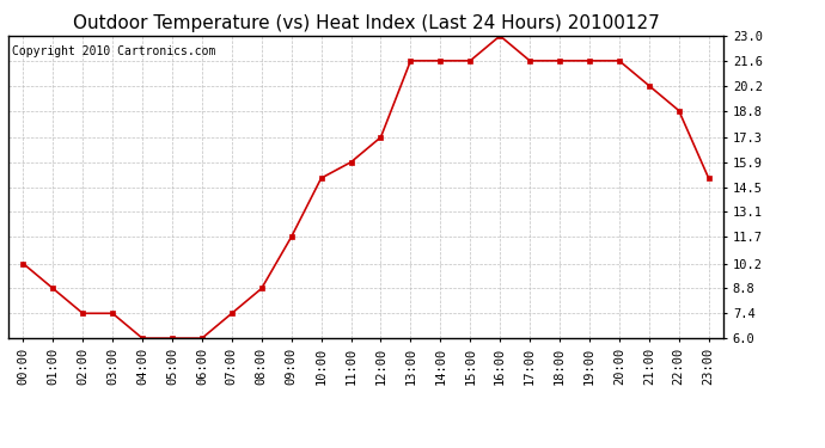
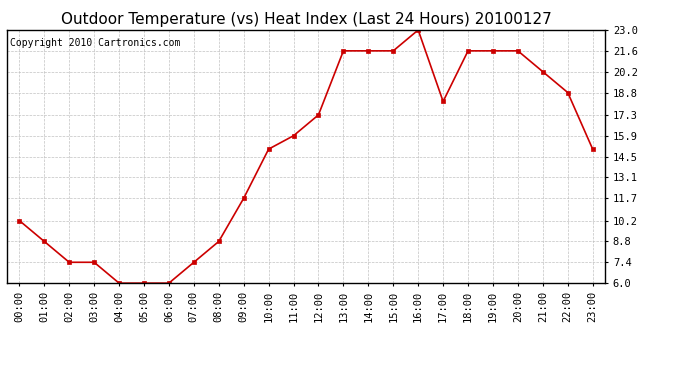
17:00: 21.6 -> 18.2
